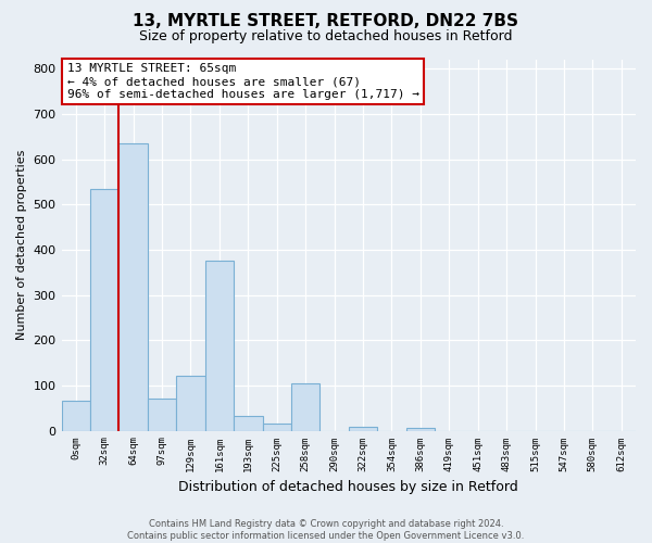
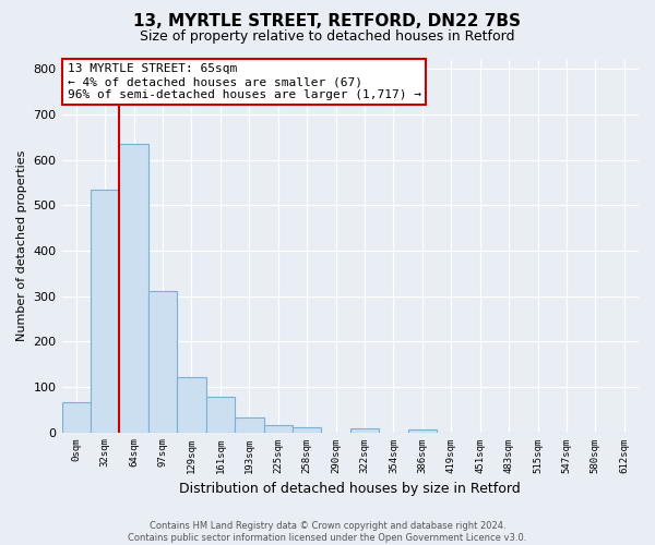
97sqm: 70 -> 312
161sqm: 375 -> 77
258sqm: 105 -> 12
